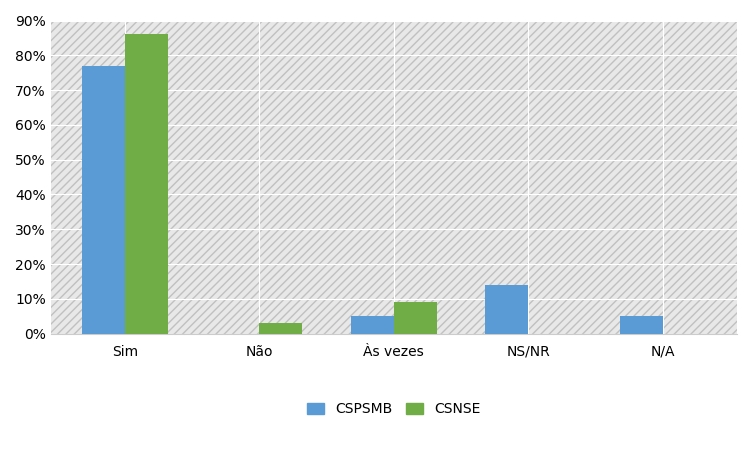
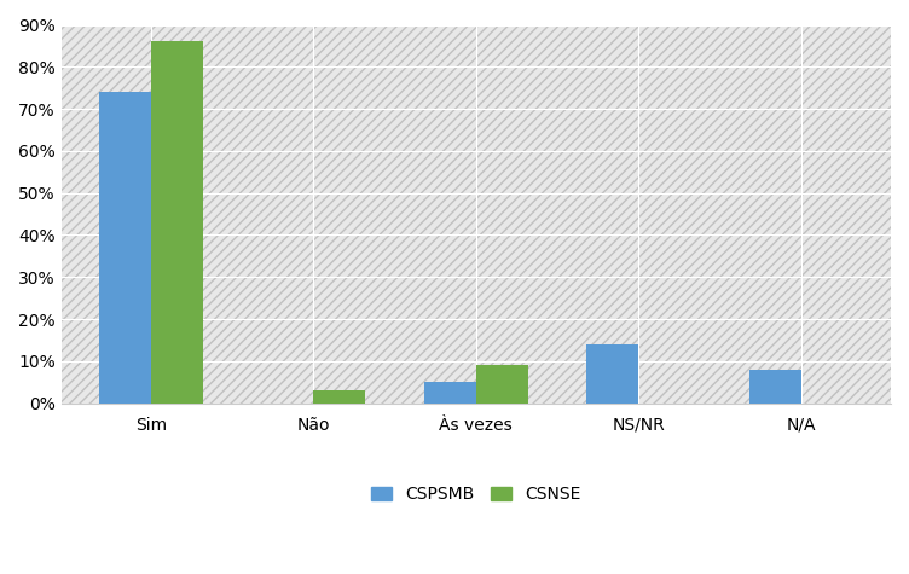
CSPSMB/Sim: 77% -> 74%
CSPSMB/N/A: 5% -> 8%
